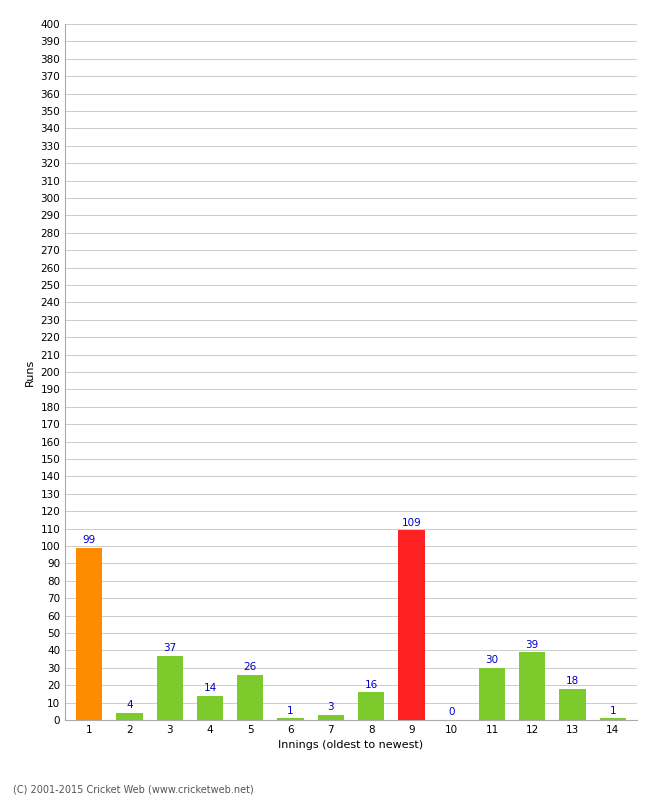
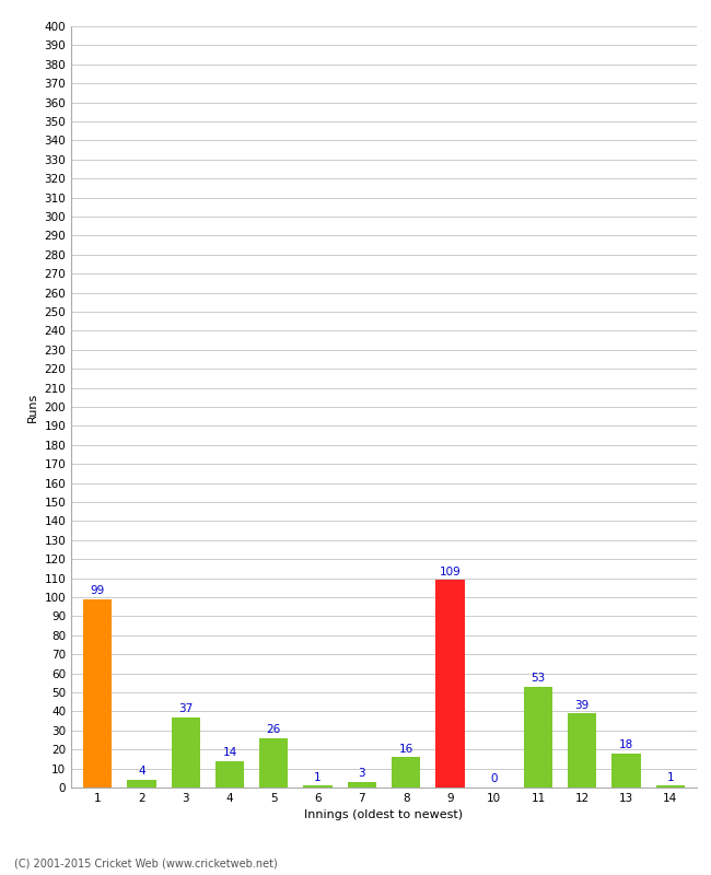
11: 30 -> 53
